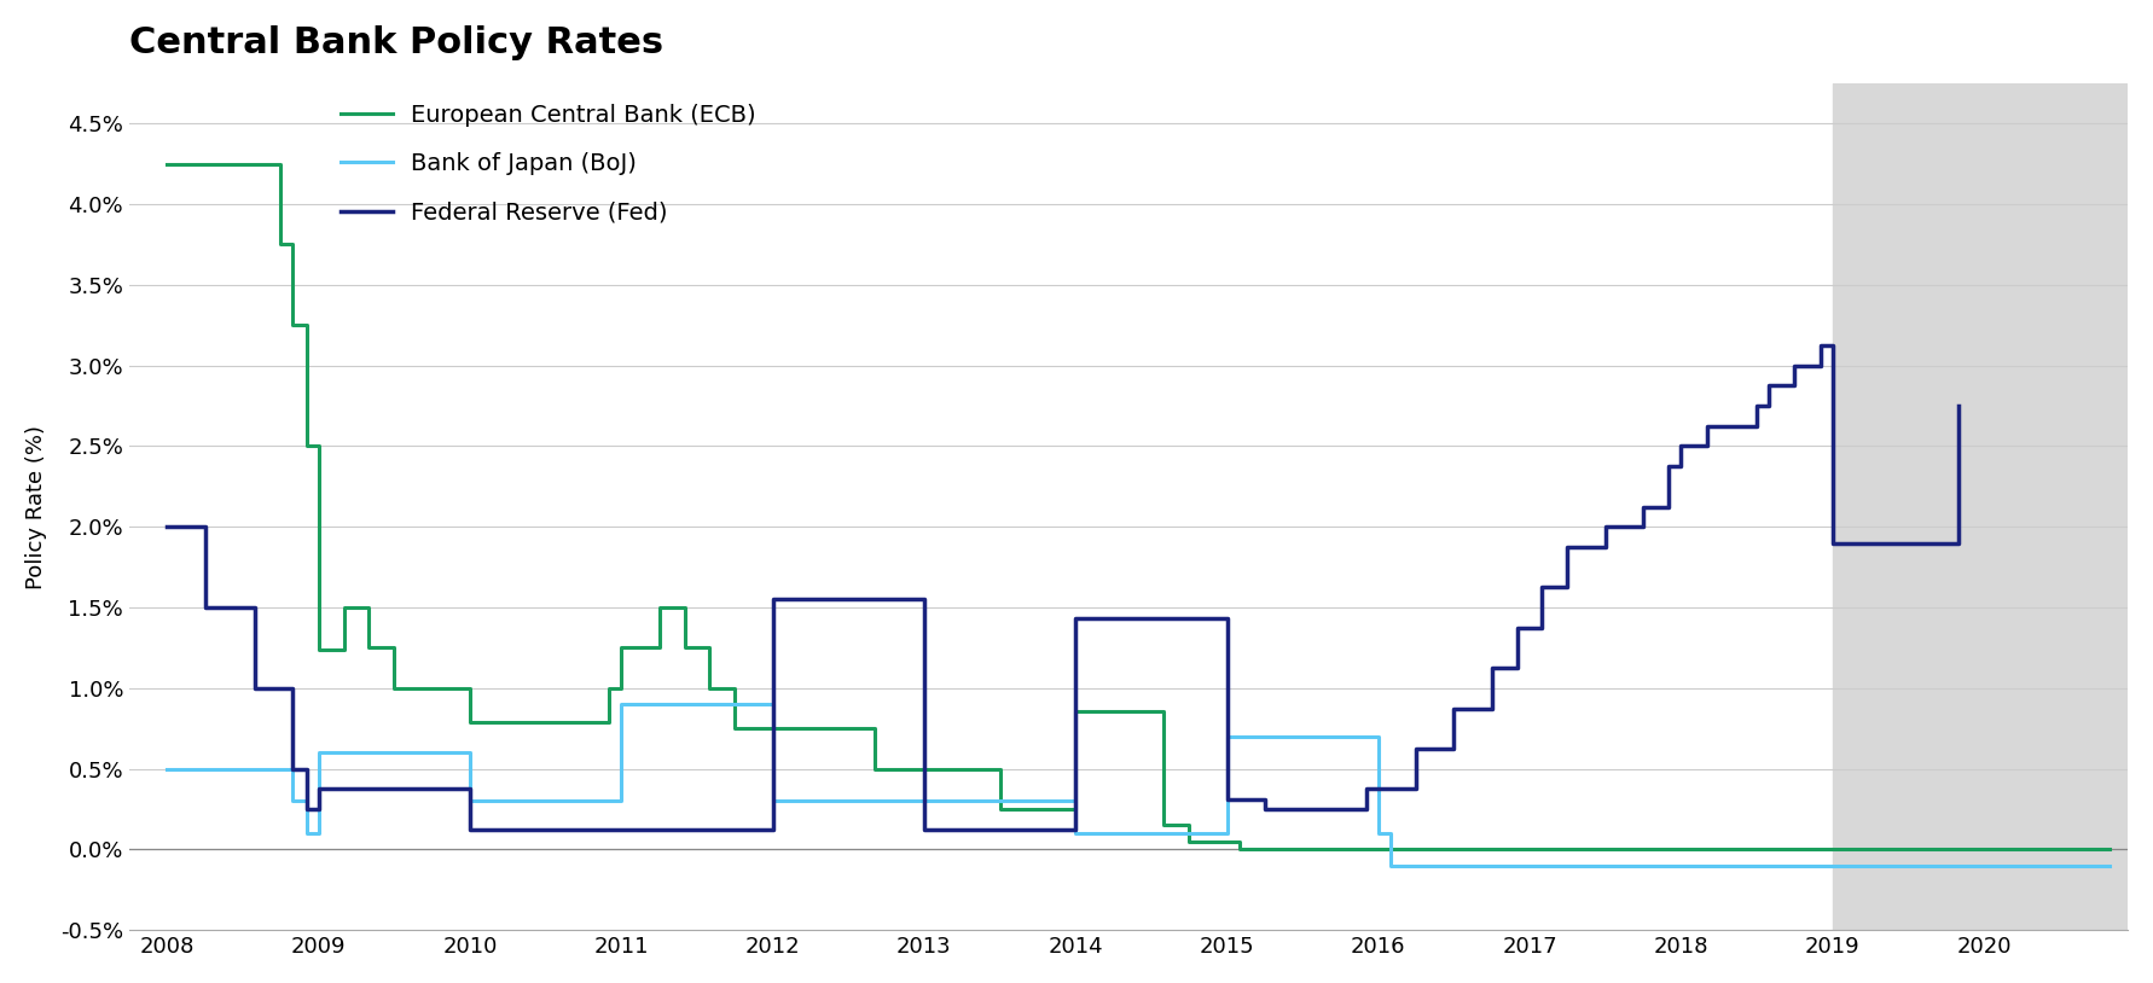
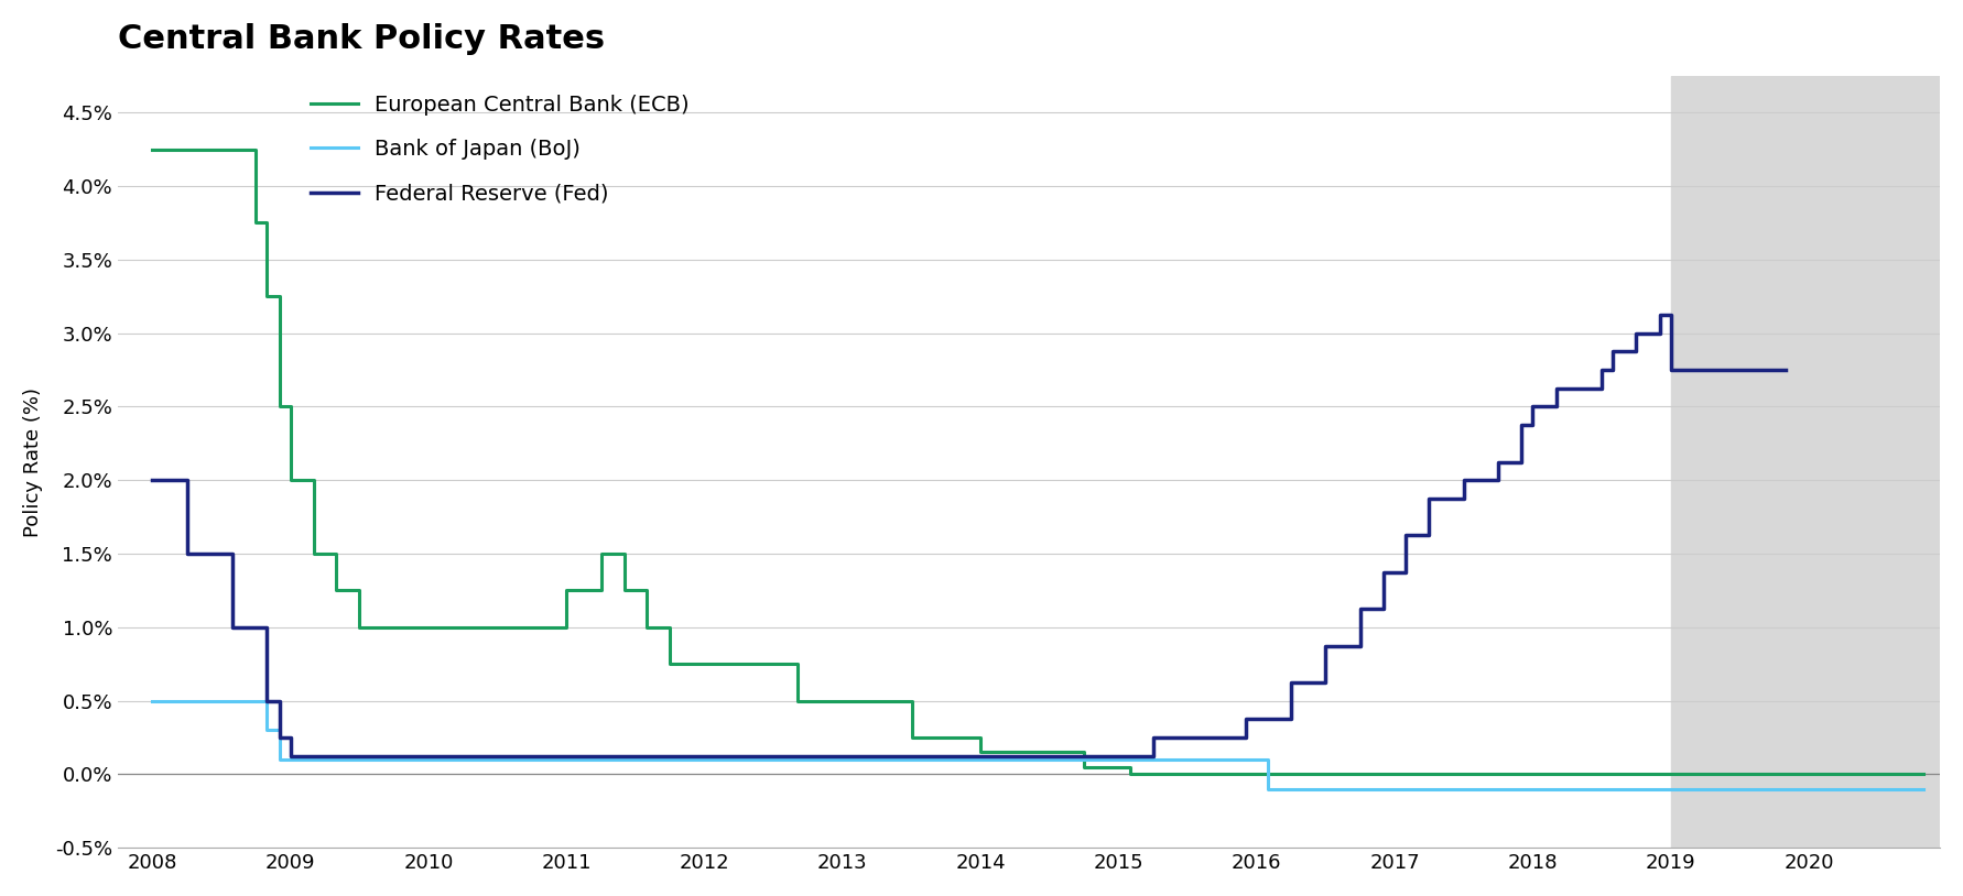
European Central Bank (ECB)/2009: 1.24% -> 2.00%
Bank of Japan (BoJ)/2009: 0.6% -> 0.1%
Federal Reserve (Fed)/2009: 0.38% -> 0.12%
European Central Bank (ECB)/2010: 0.79% -> 1.00%
Bank of Japan (BoJ)/2010: 0.3% -> 0.1%
Bank of Japan (BoJ)/2011: 0.9% -> 0.1%
Bank of Japan (BoJ)/2012: 0.3% -> 0.1%
Federal Reserve (Fed)/2012: 1.55% -> 0.12%
Bank of Japan (BoJ)/2013: 0.3% -> 0.1%
European Central Bank (ECB)/2014: 0.86% -> 0.15%
Federal Reserve (Fed)/2014: 1.43% -> 0.12%
Bank of Japan (BoJ)/2015: 0.7% -> 0.1%
Federal Reserve (Fed)/2015: 0.31% -> 0.12%
Federal Reserve (Fed)/2019: 1.90% -> 2.75%
